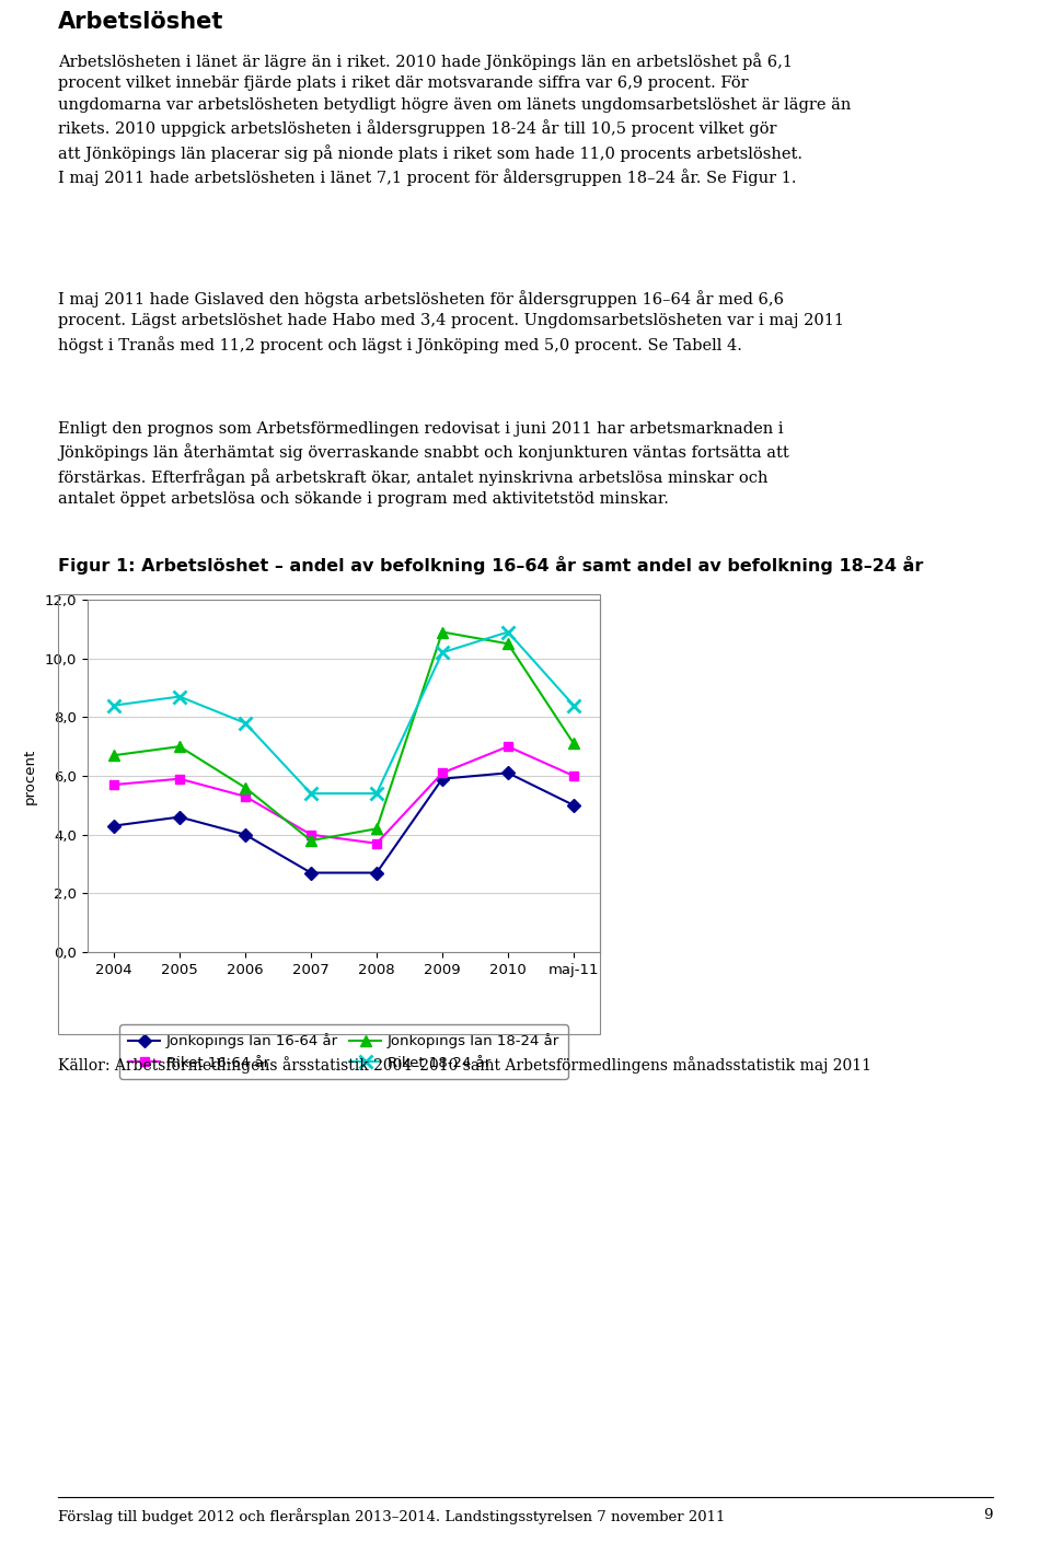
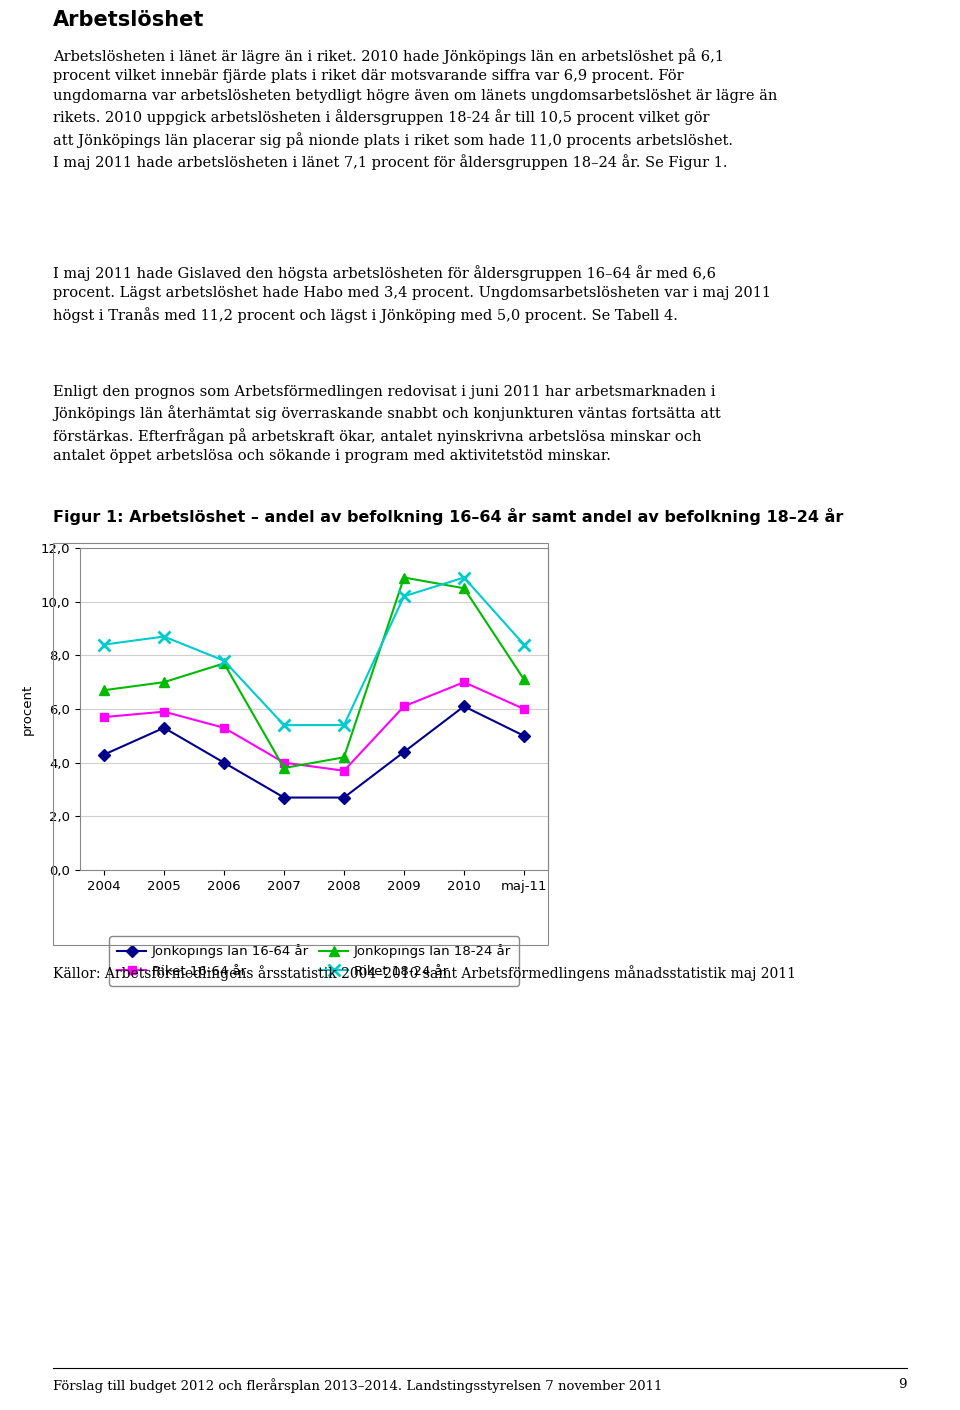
Jönköpings län 16-64 år/2005: 4,6 -> 5,3
Jönköpings län 18-24 år/2006: 5,6 -> 7,7
Jönköpings län 16-64 år/2009: 5,9 -> 4,4
